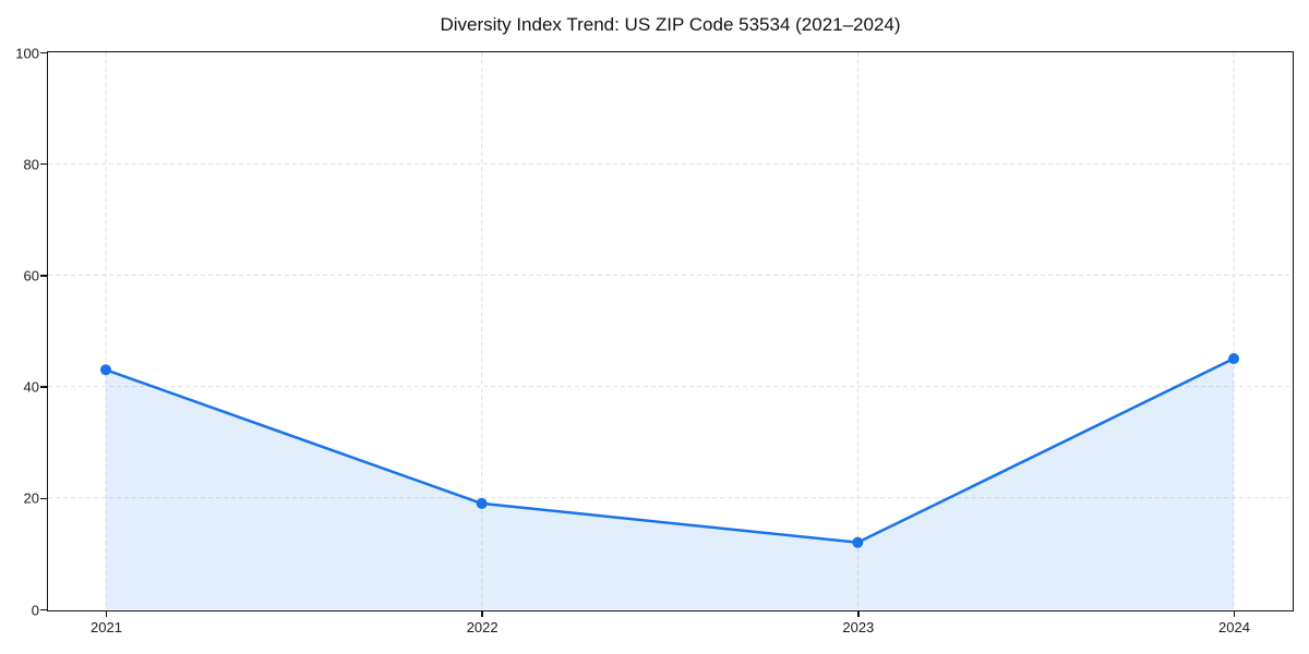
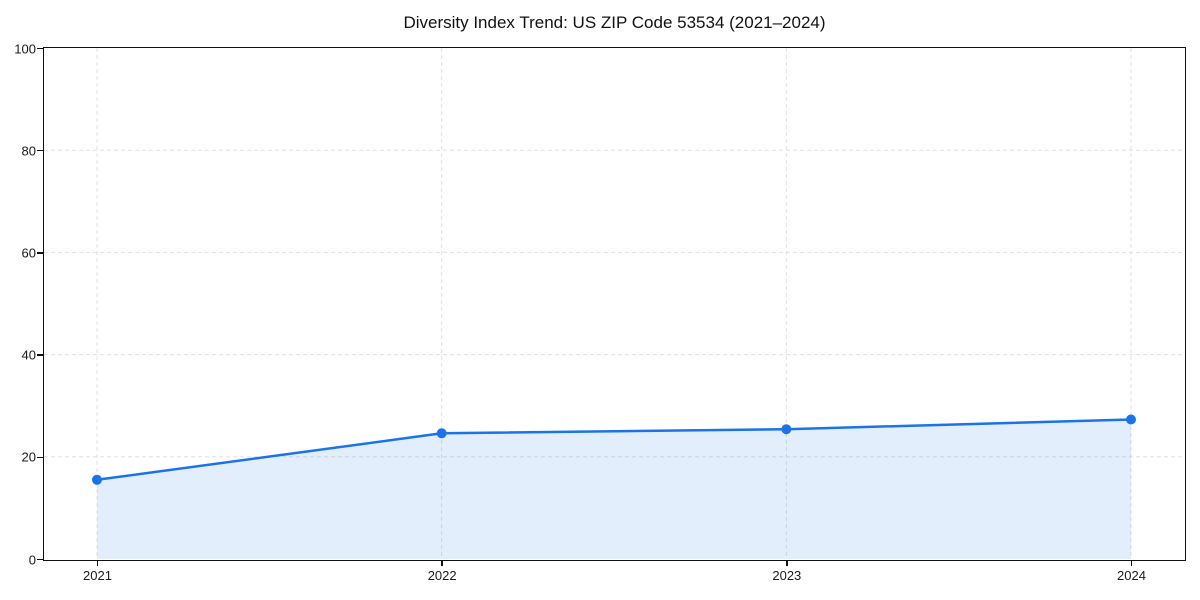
2021: 43 -> 16
2022: 19 -> 25
2023: 12 -> 25
2024: 45 -> 27
